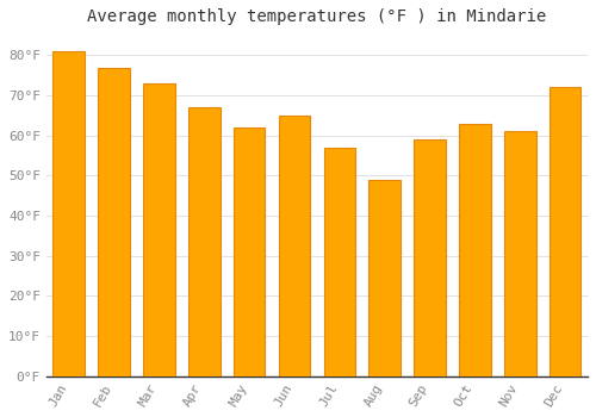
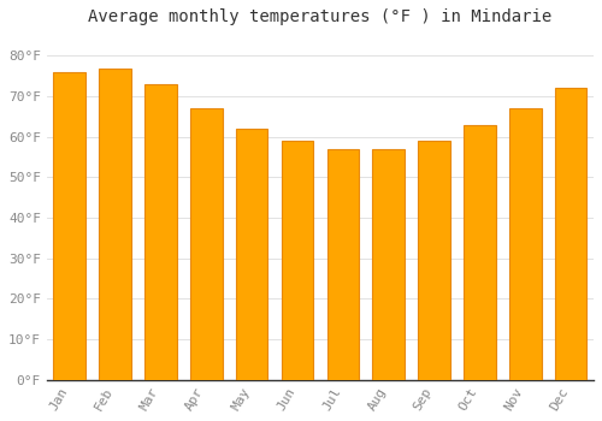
Jan: 81°F -> 76°F
Jun: 65°F -> 59°F
Aug: 49°F -> 57°F
Nov: 61°F -> 67°F
